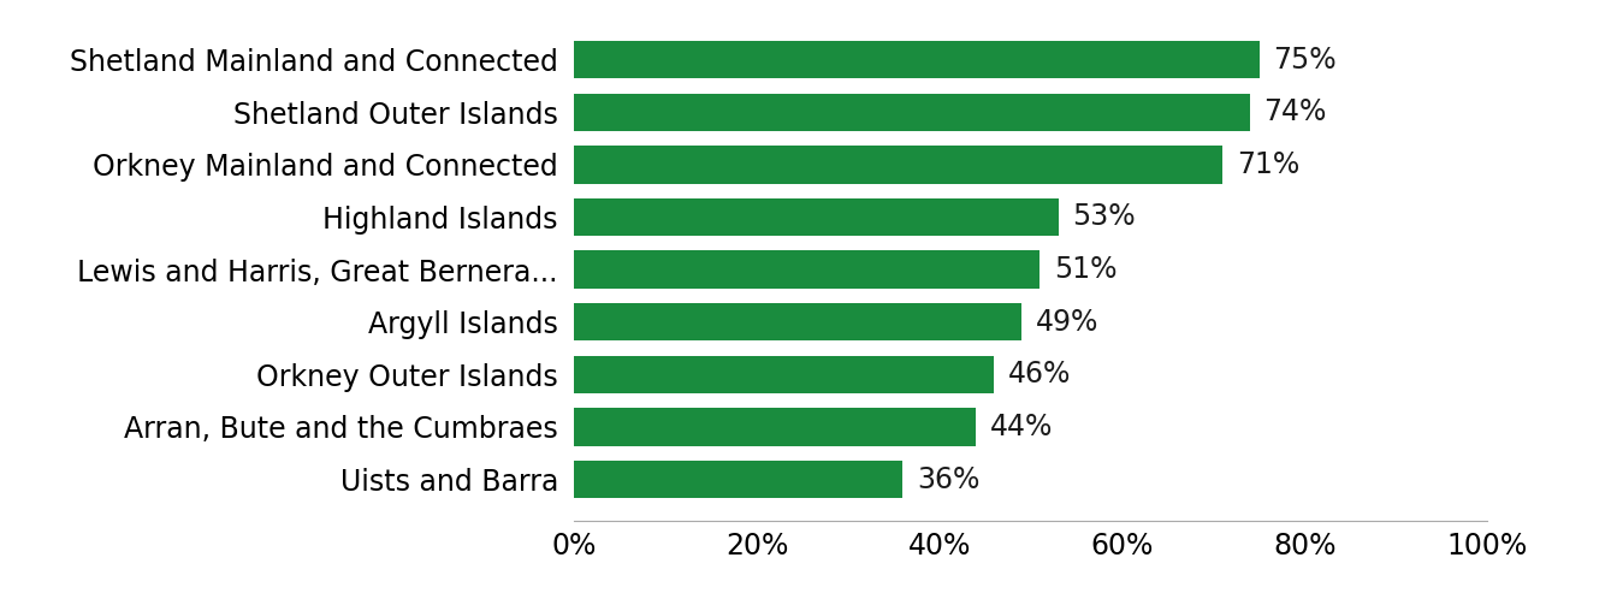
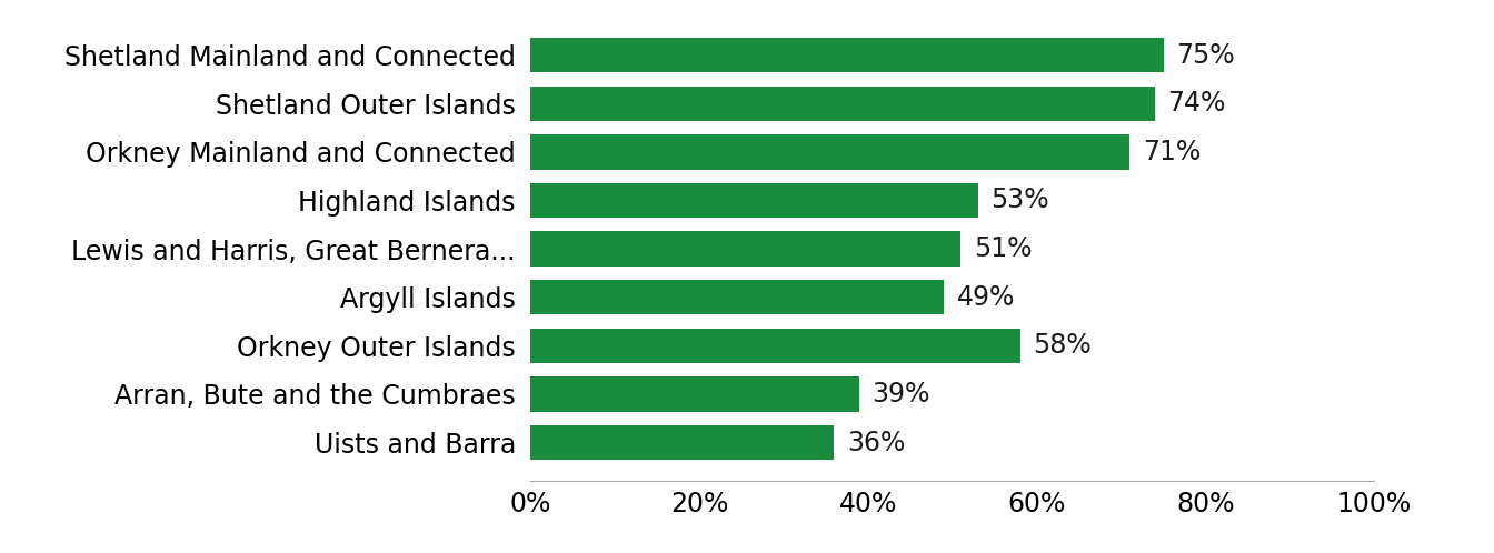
Orkney Outer Islands: 46% -> 58%
Arran, Bute and the Cumbraes: 44% -> 39%
